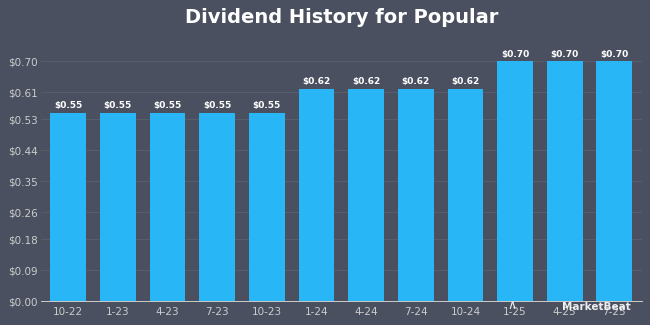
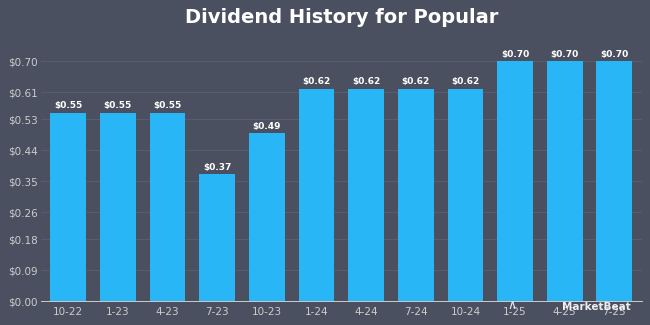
7-23: $0.55 -> $0.37
10-23: $0.55 -> $0.49
